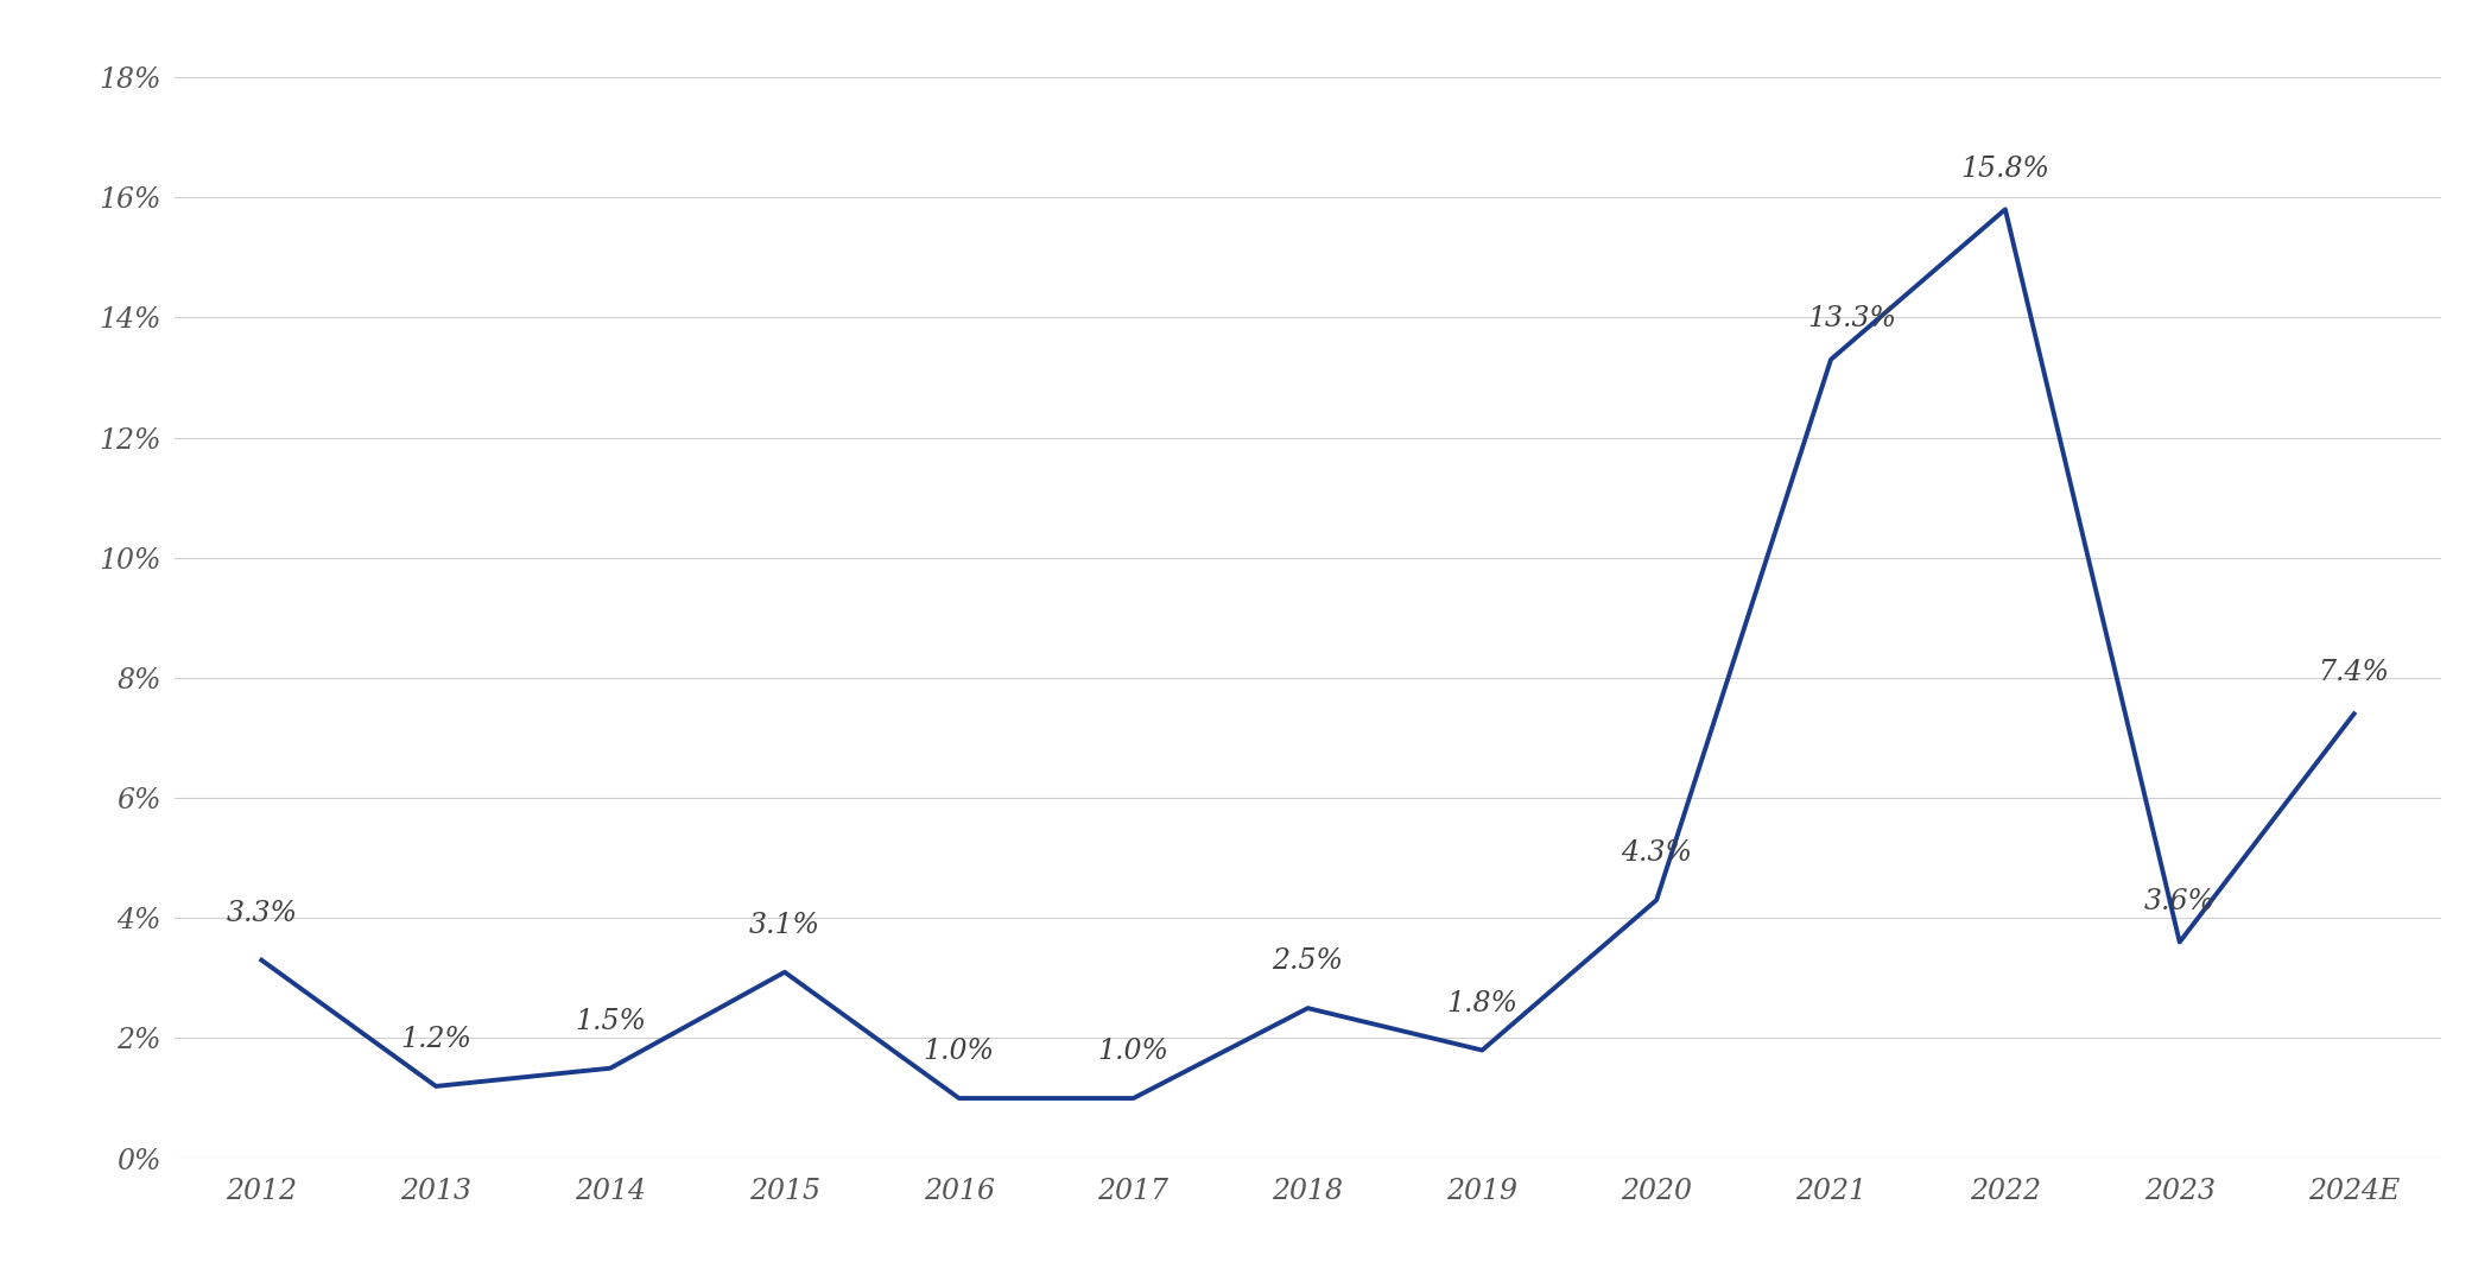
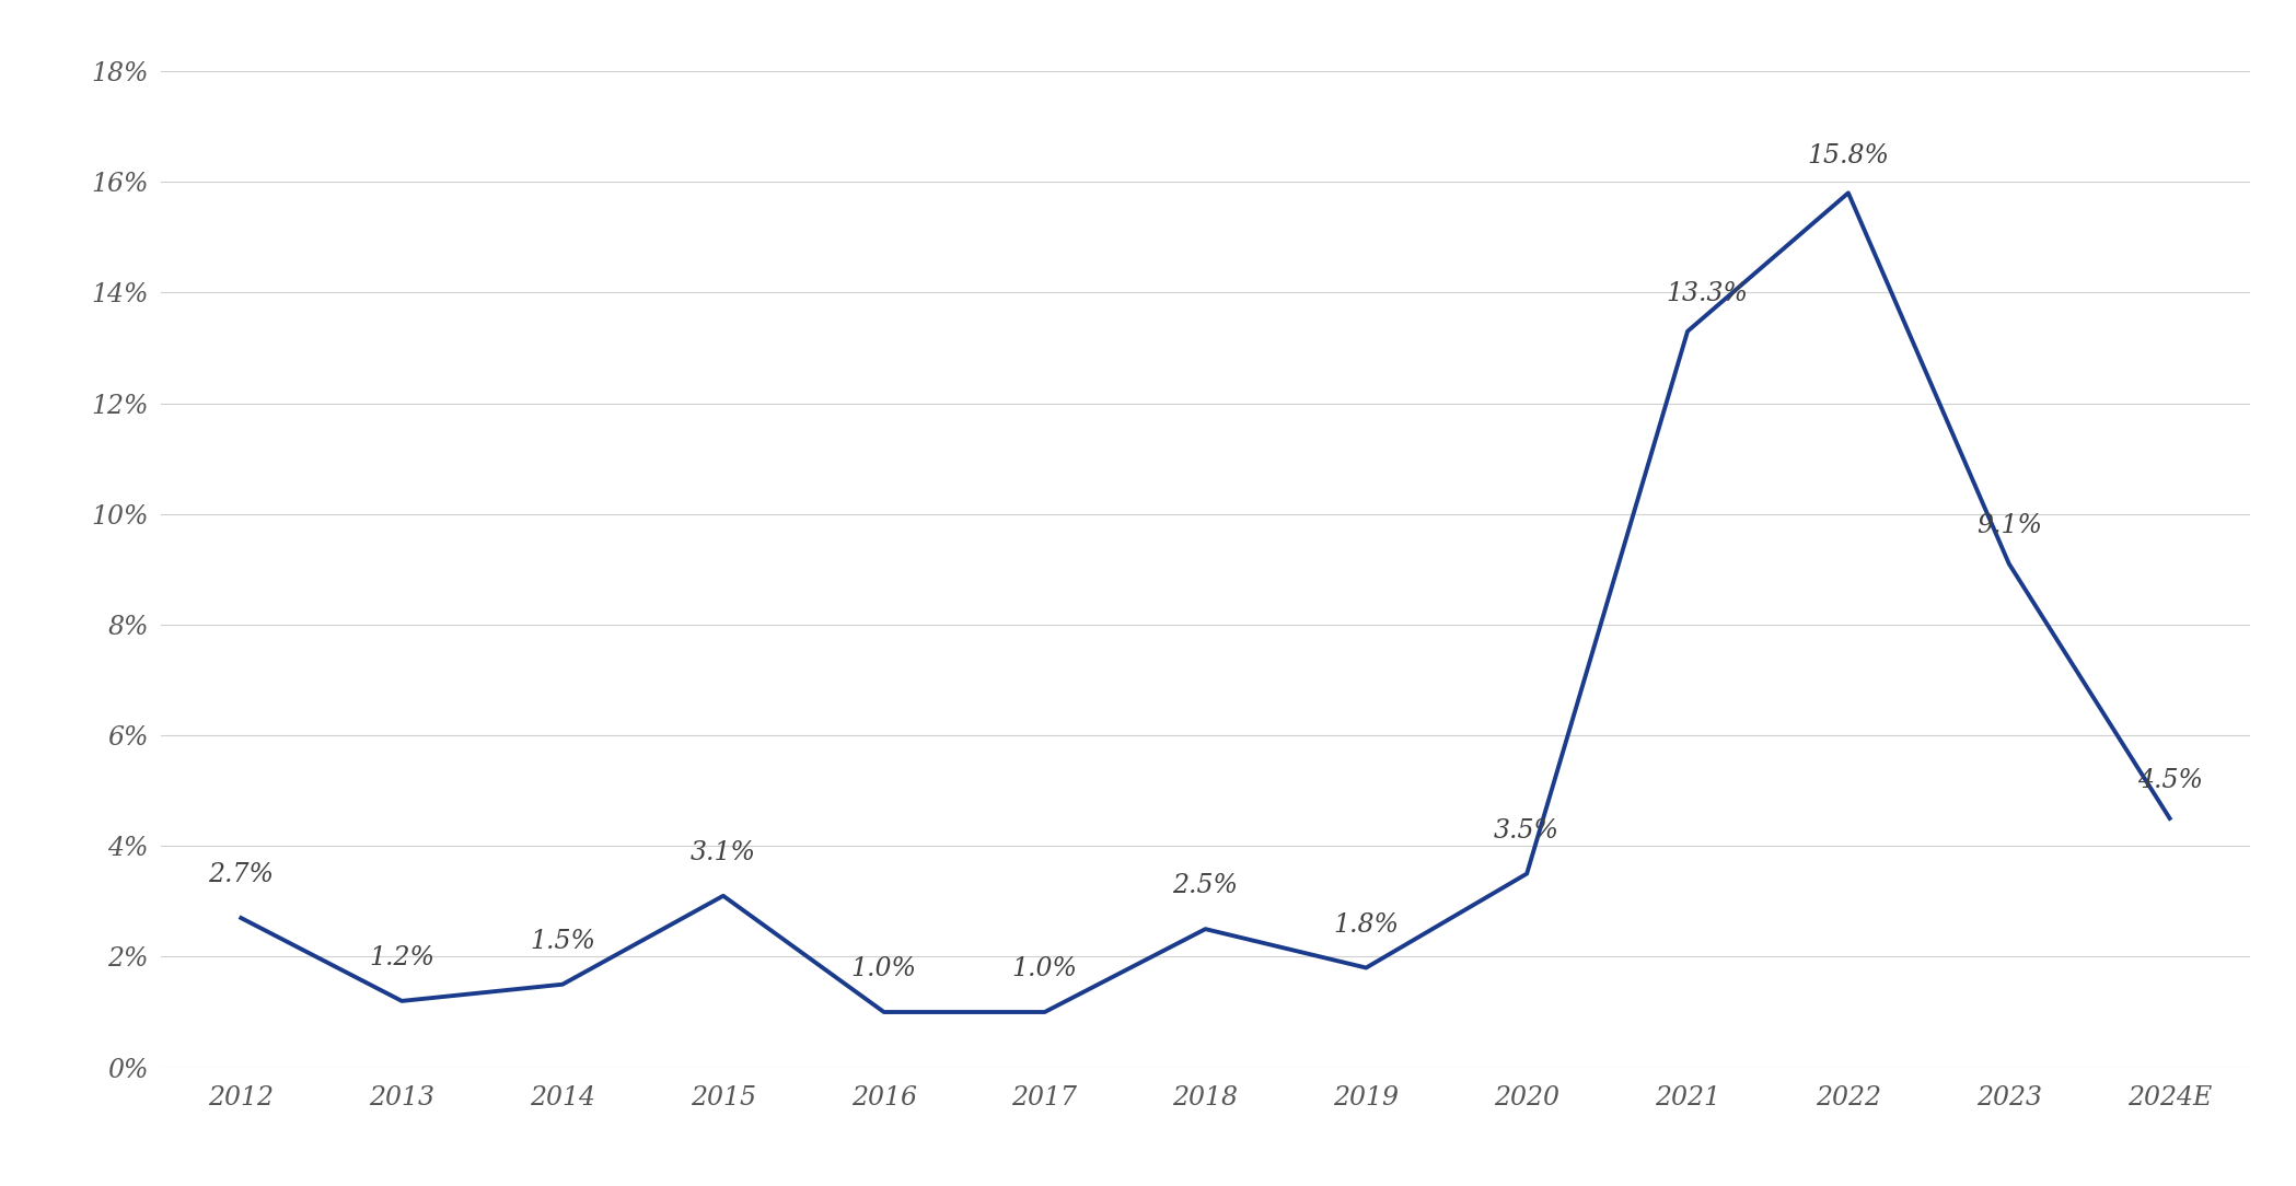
2012: 3.3% -> 2.7%
2020: 4.3% -> 3.5%
2023: 3.6% -> 9.1%
2024E: 7.4% -> 4.5%
